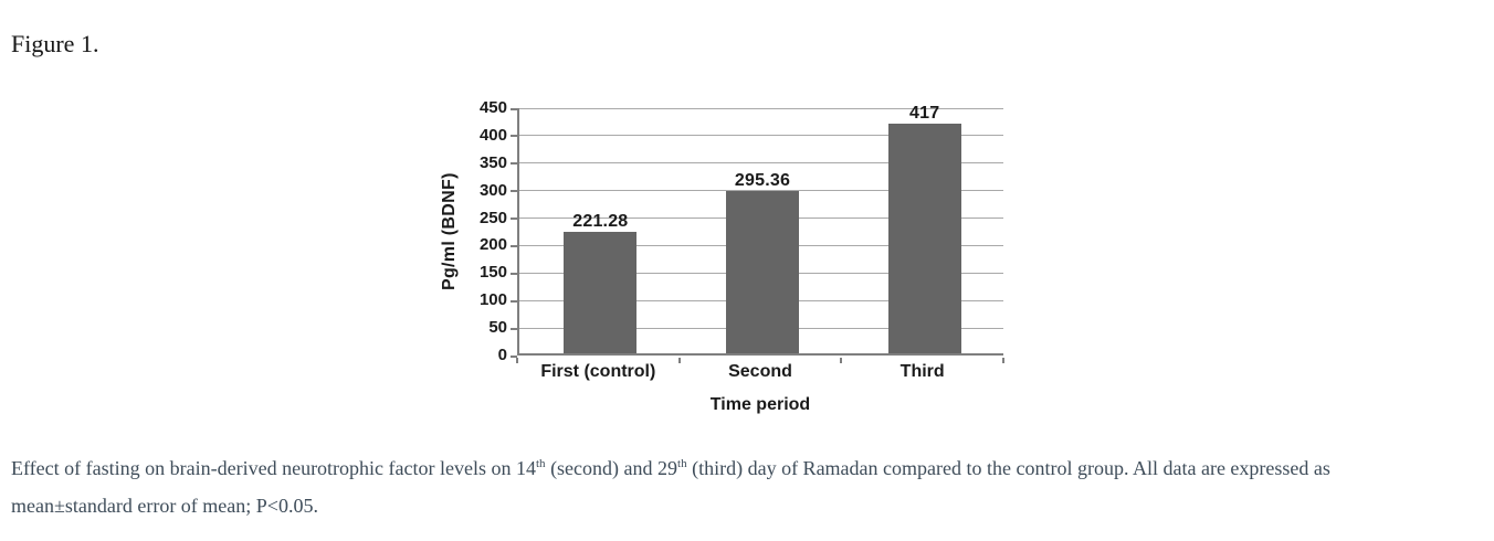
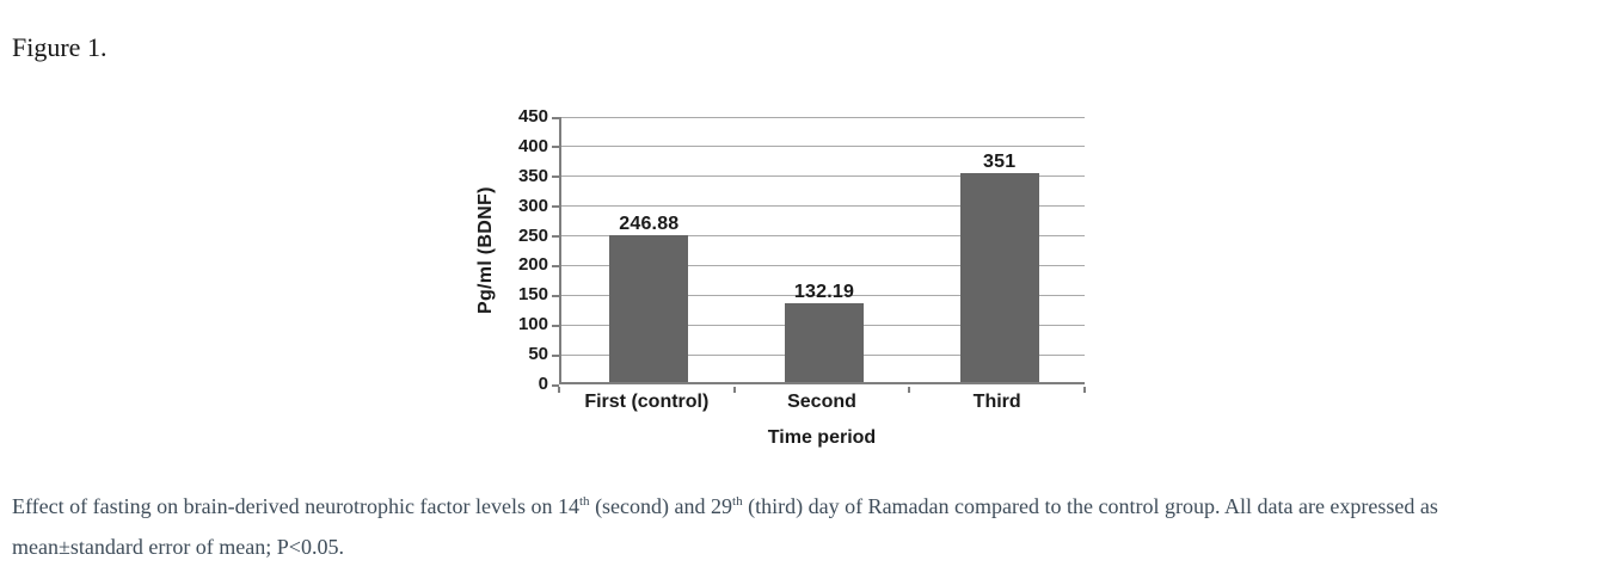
First (control): 221.28 -> 246.88
Second: 295.36 -> 132.19
Third: 417 -> 351
